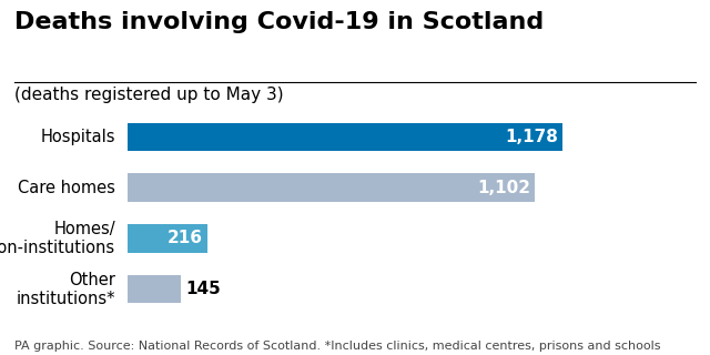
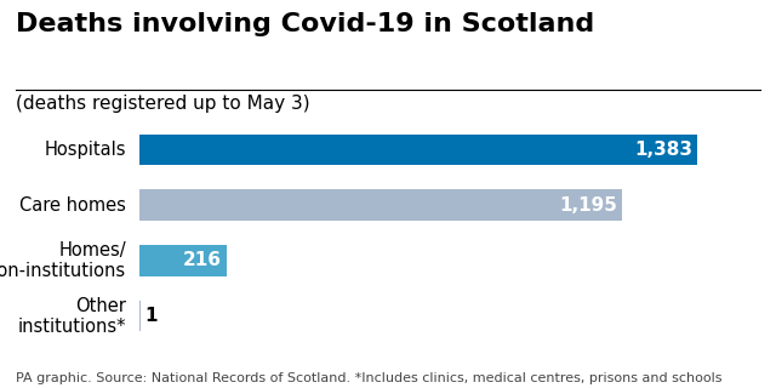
Hospitals: 1,178 -> 1,383
Care homes: 1,102 -> 1,195
Other institutions*: 145 -> 1
